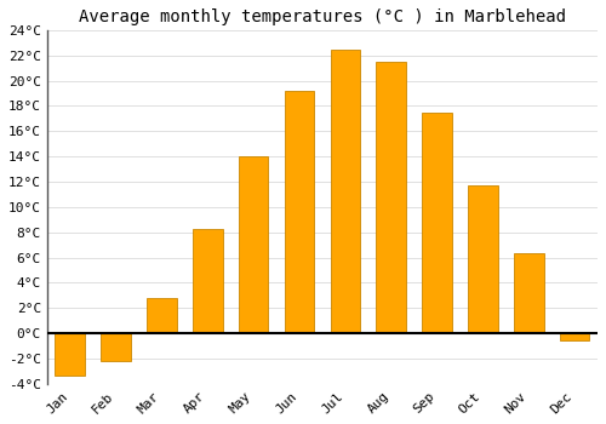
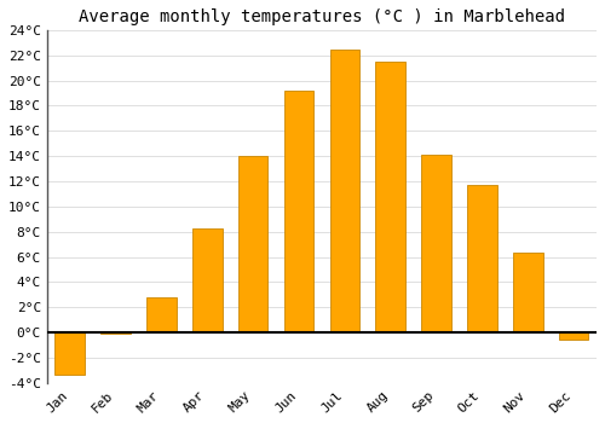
Feb: -2.2°C -> -0.1°C
Sep: 17.5°C -> 14.1°C
